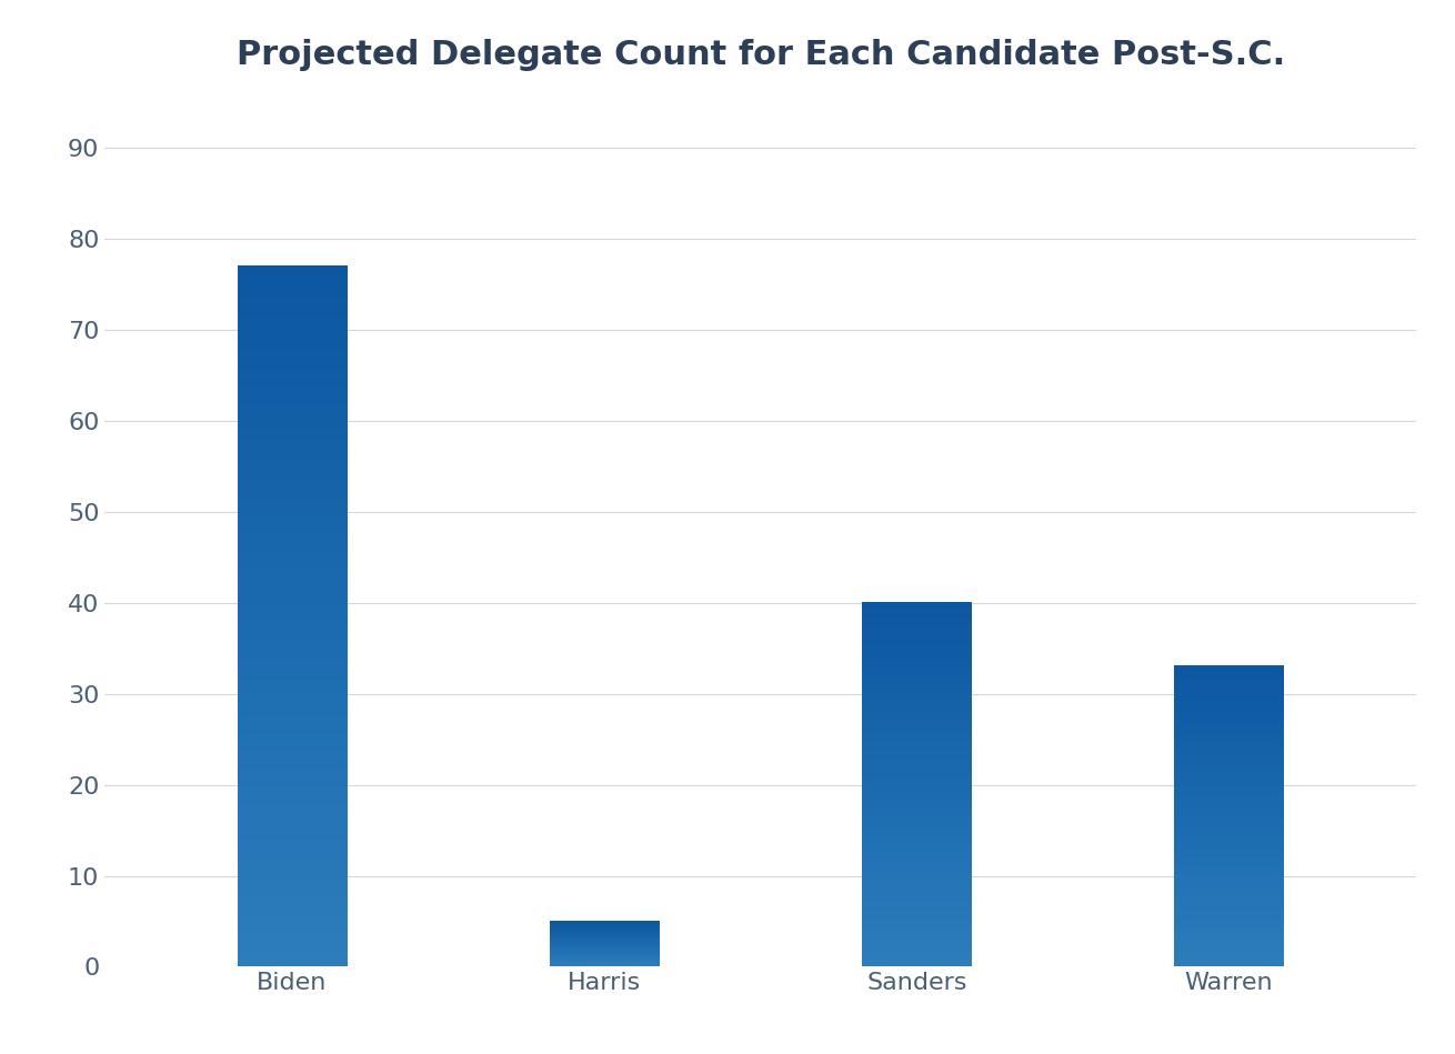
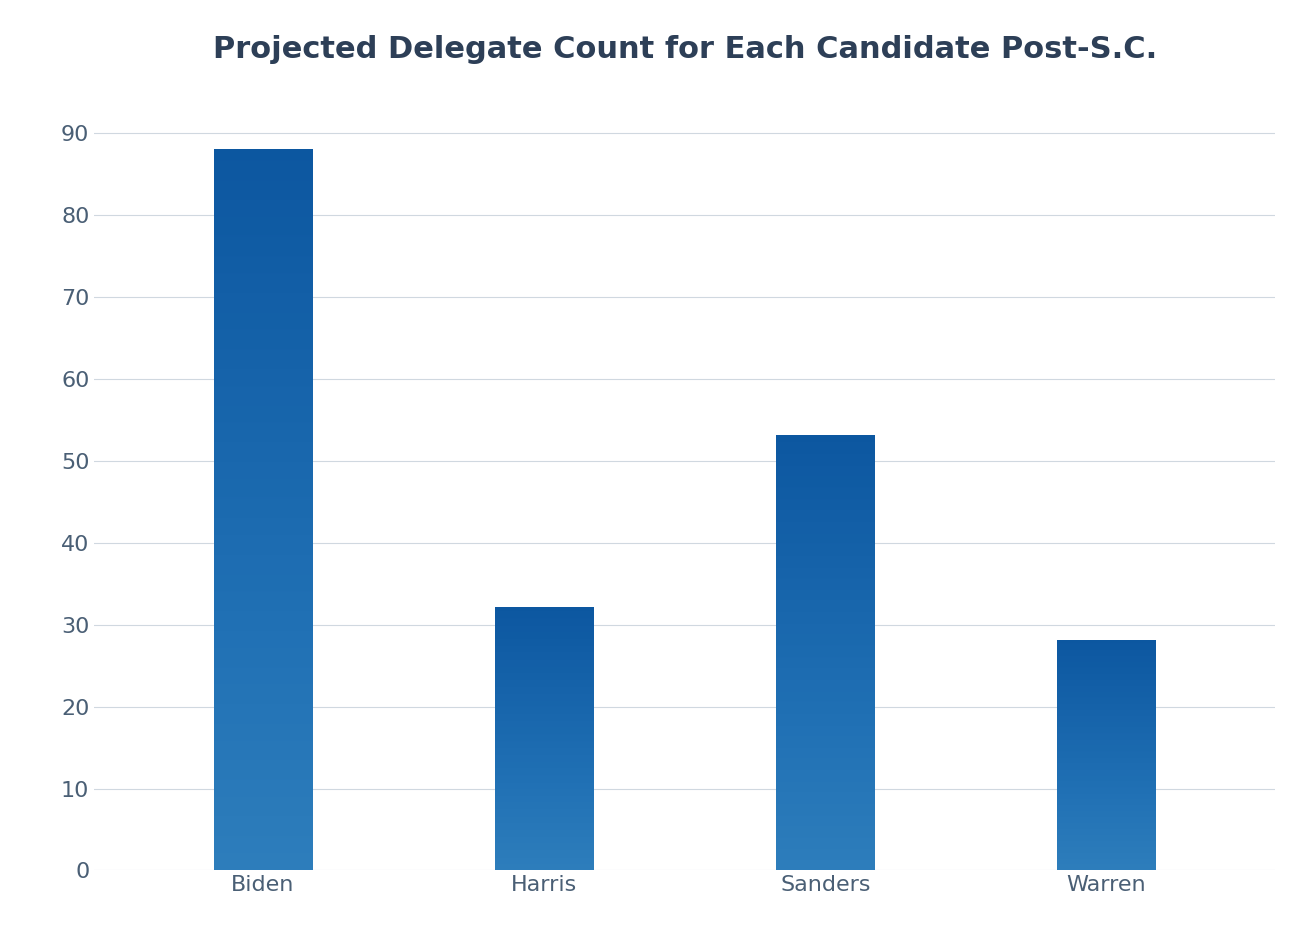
Biden: 77 -> 88
Harris: 5 -> 32
Sanders: 40 -> 53
Warren: 33 -> 28
